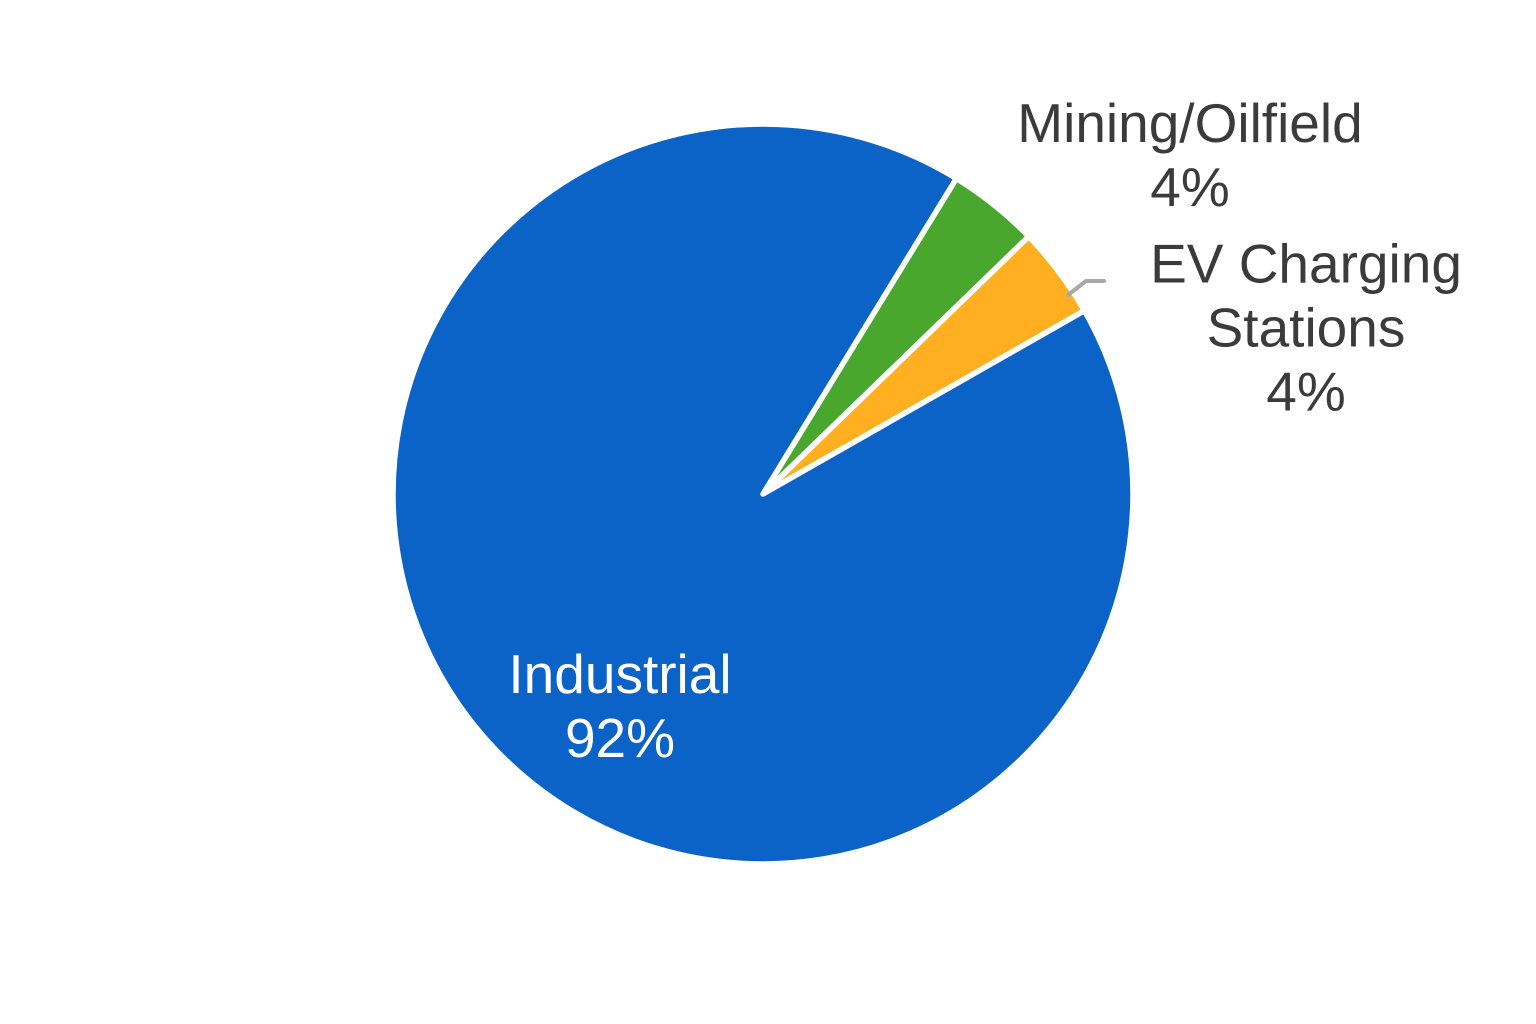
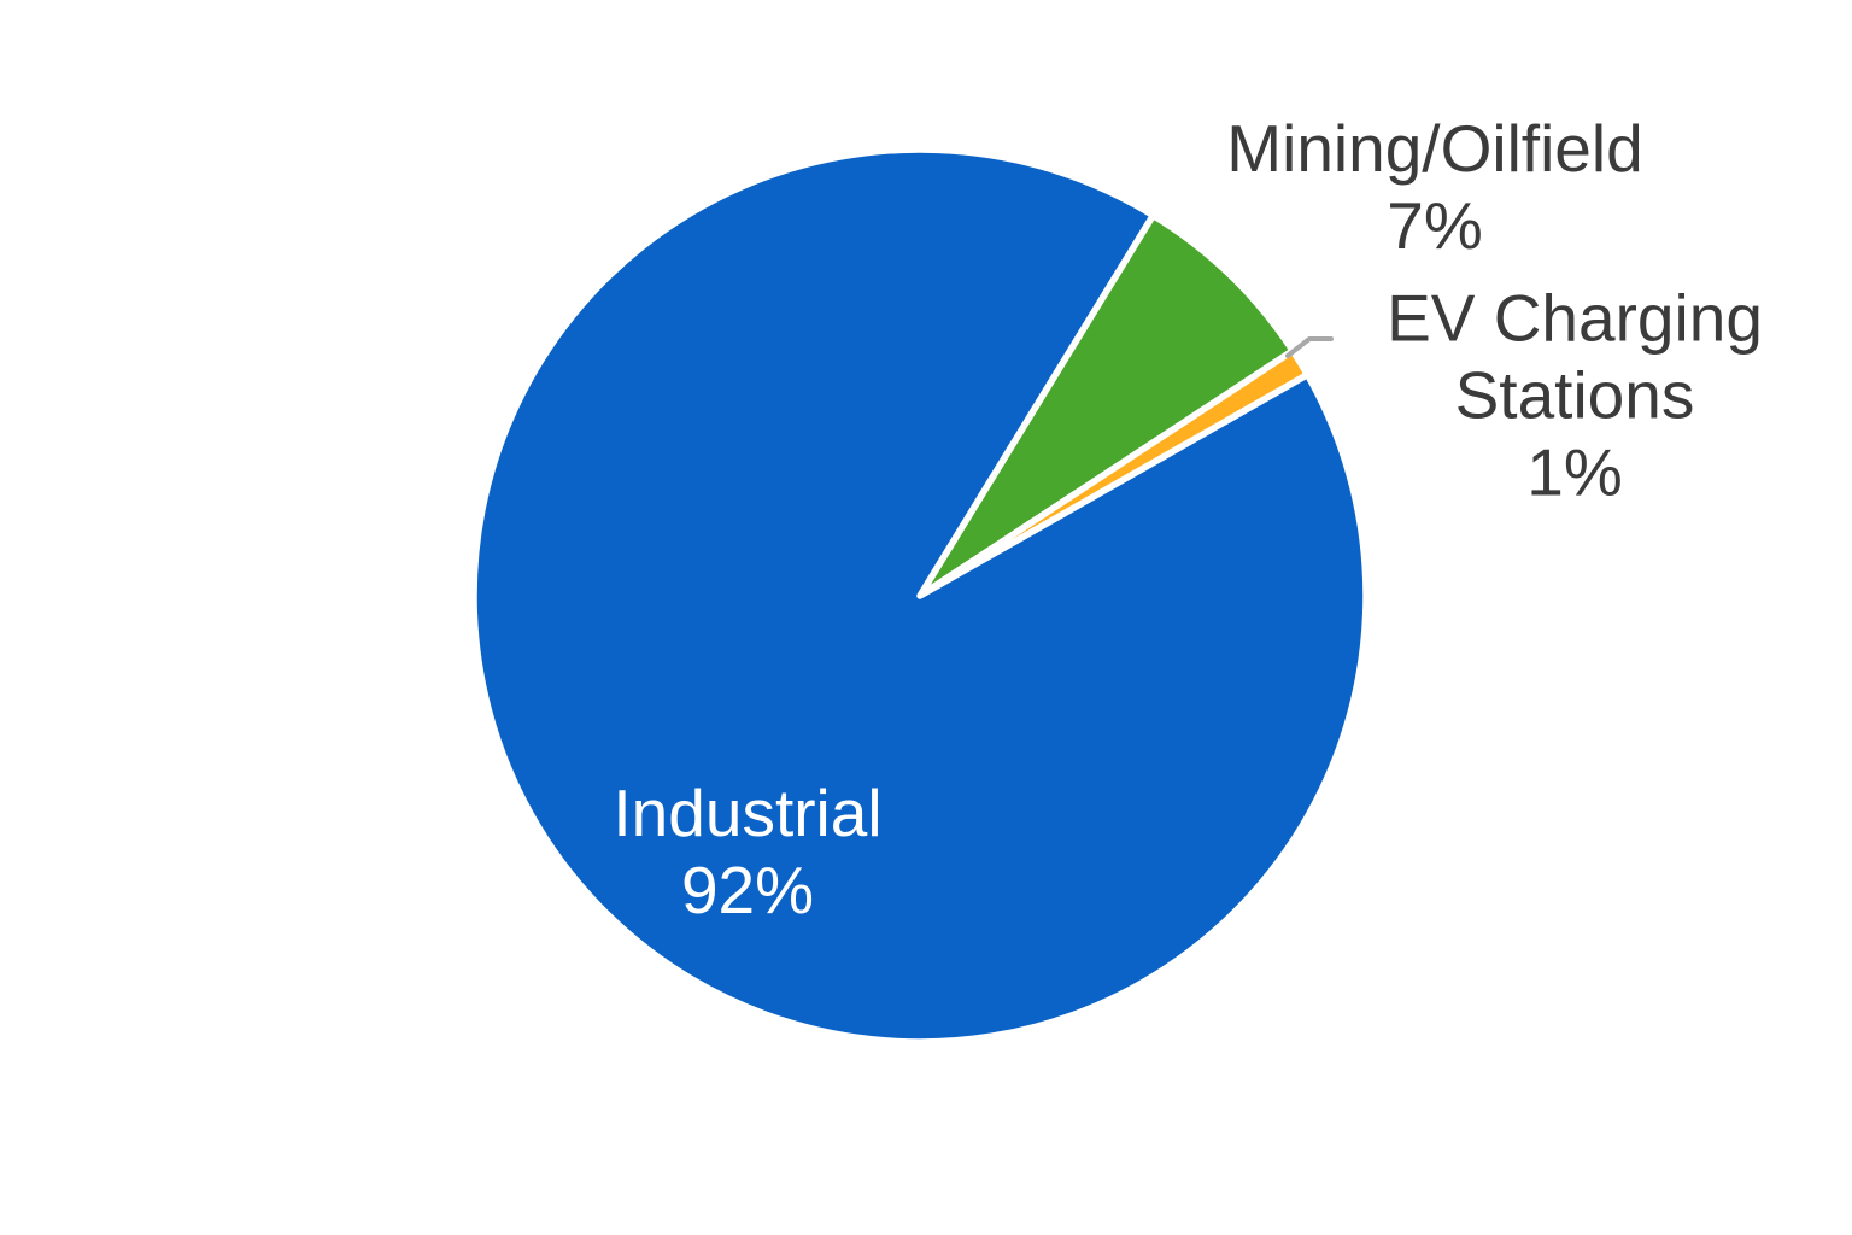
Mining/Oilfield: 4% -> 7%
EV Charging Stations: 4% -> 1%
